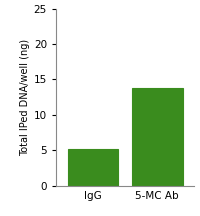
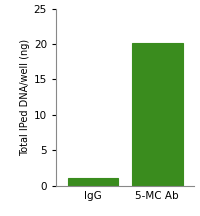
IgG: 5.2 -> 1.1
5-MC Ab: 13.8 -> 20.2
